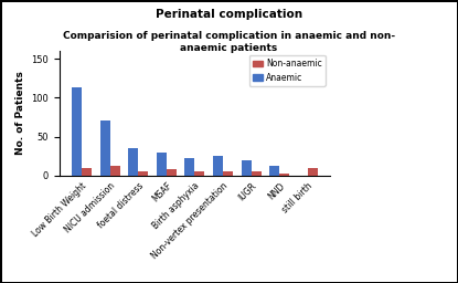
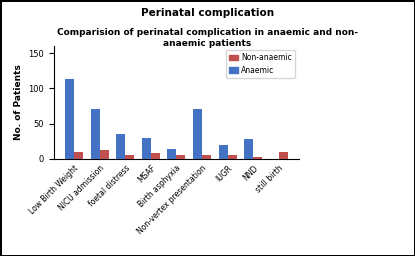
Anaemic/Birth asphyxia: 22 -> 14
Anaemic/Non-vertex presentation: 25 -> 70
Anaemic/NND: 12 -> 28
